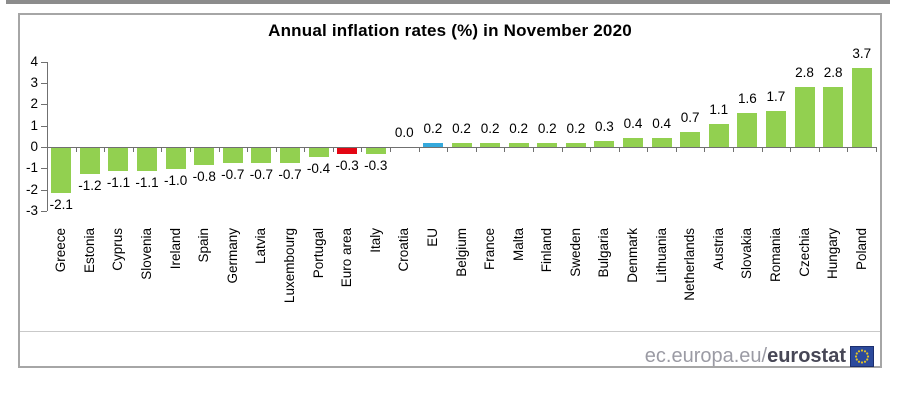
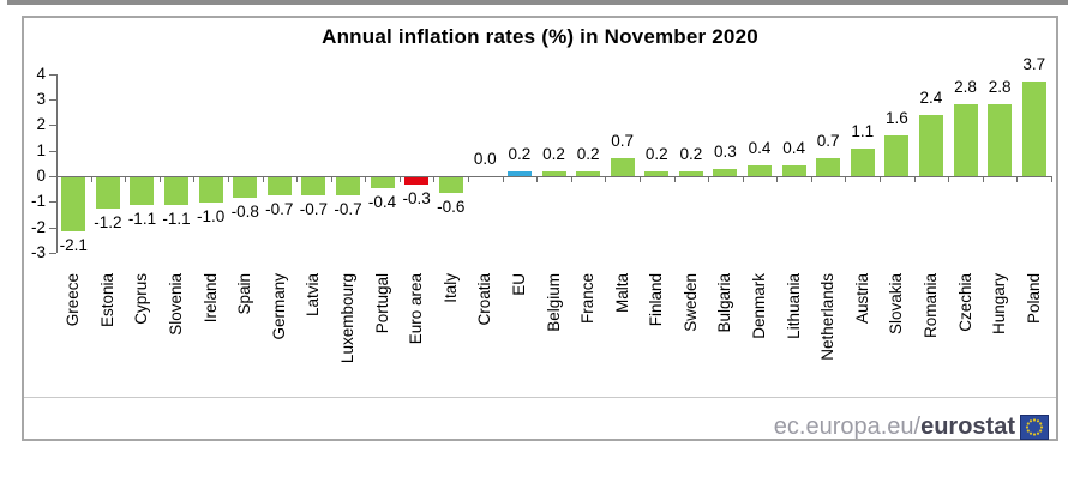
Italy: -0.3 -> -0.6
Malta: 0.2 -> 0.7
Romania: 1.7 -> 2.4
